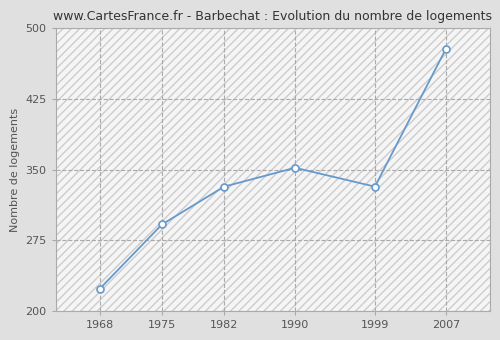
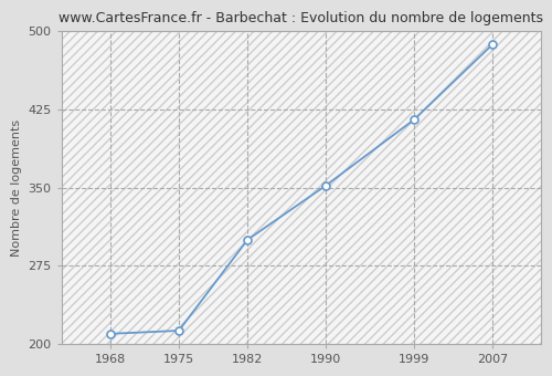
1968: 224 -> 210
1975: 292 -> 213
1982: 332 -> 300
1999: 332 -> 415
2007: 478 -> 487
